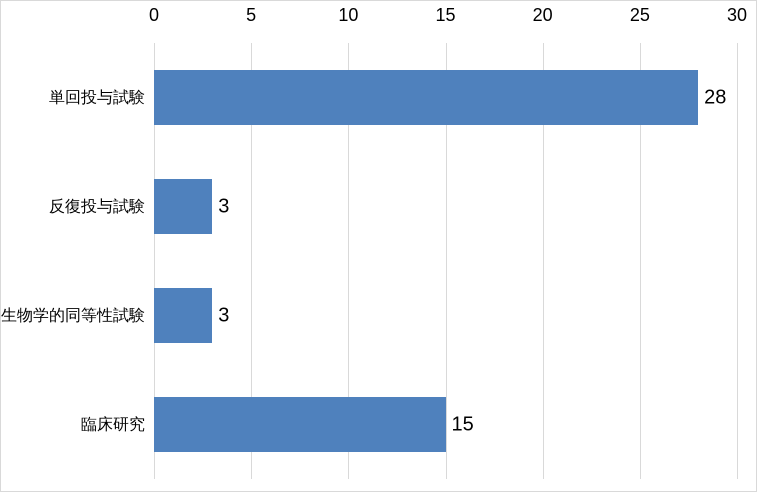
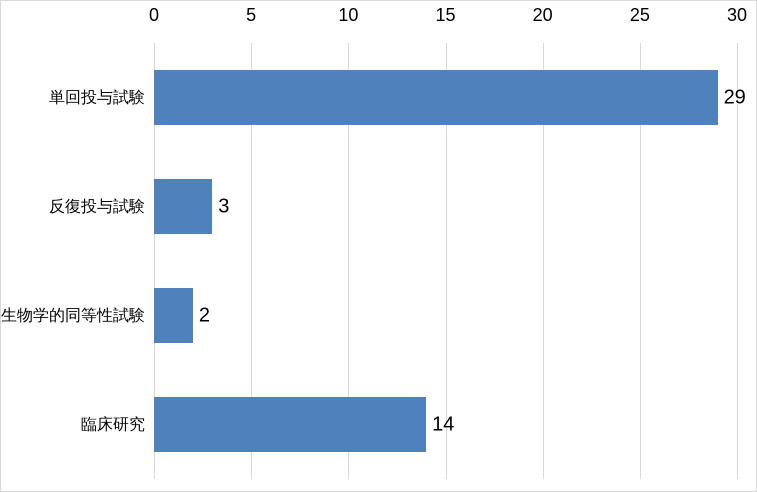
単回投与試験: 28 -> 29
生物学的同等性試験: 3 -> 2
臨床研究: 15 -> 14
